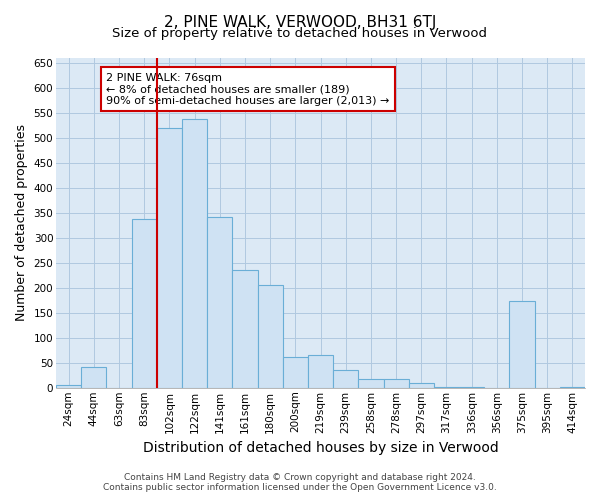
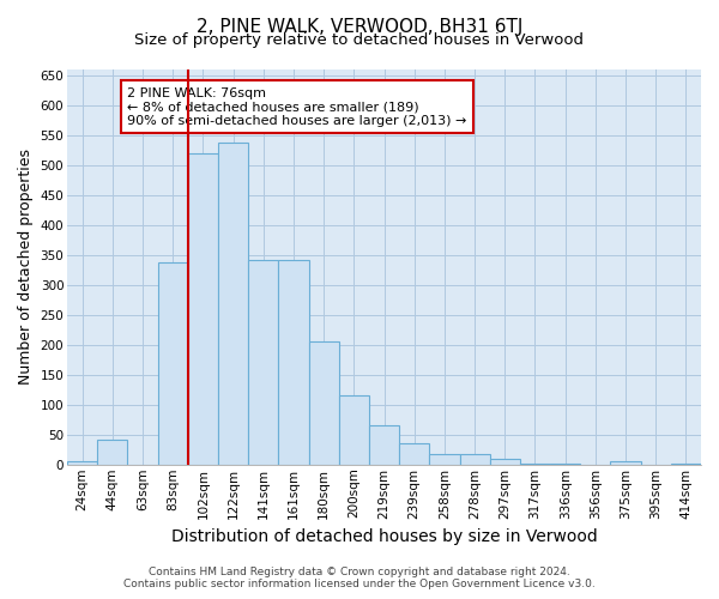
161sqm: 236 -> 342
200sqm: 62 -> 115
375sqm: 174 -> 5
